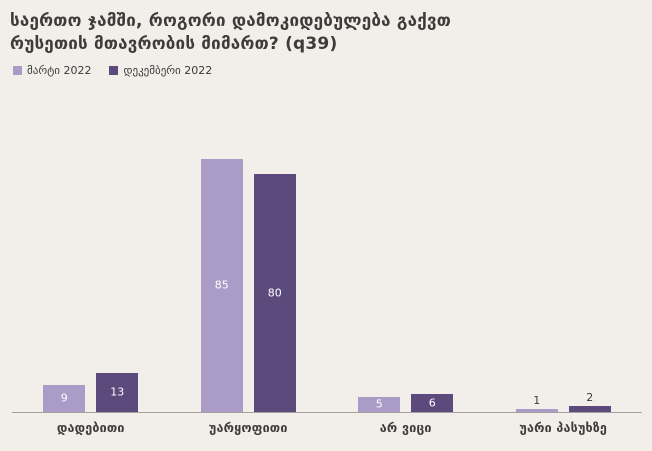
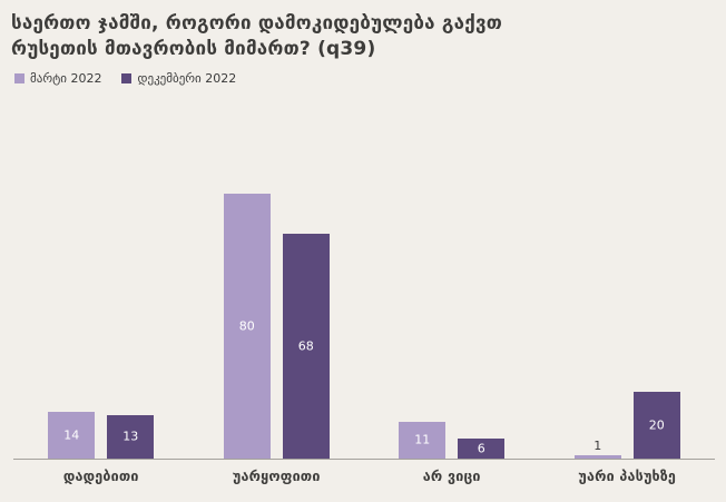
მარტი 2022/დადებითი: 9 -> 14
მარტი 2022/უარყოფითი: 85 -> 80
დეკემბერი 2022/უარყოფითი: 80 -> 68
მარტი 2022/არ ვიცი: 5 -> 11
დეკემბერი 2022/უარი პასუხზე: 2 -> 20
